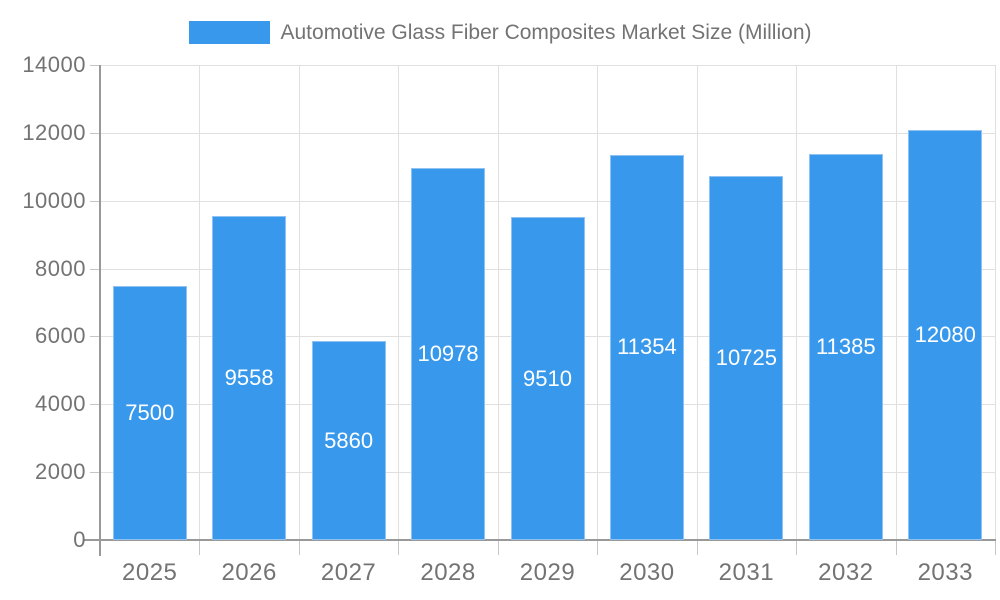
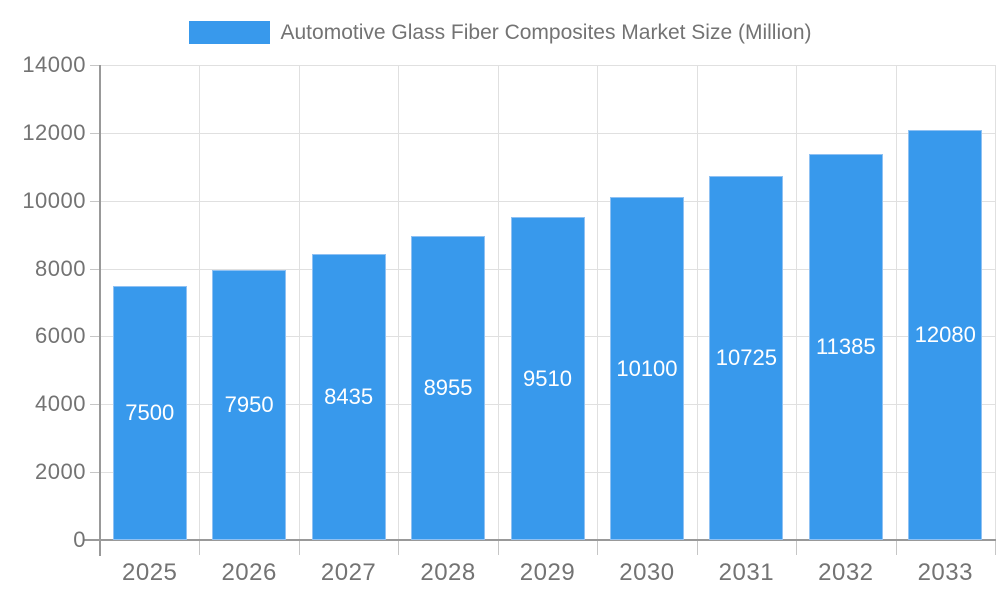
2026: 9558 -> 7950
2027: 5860 -> 8435
2028: 10978 -> 8955
2030: 11354 -> 10100
